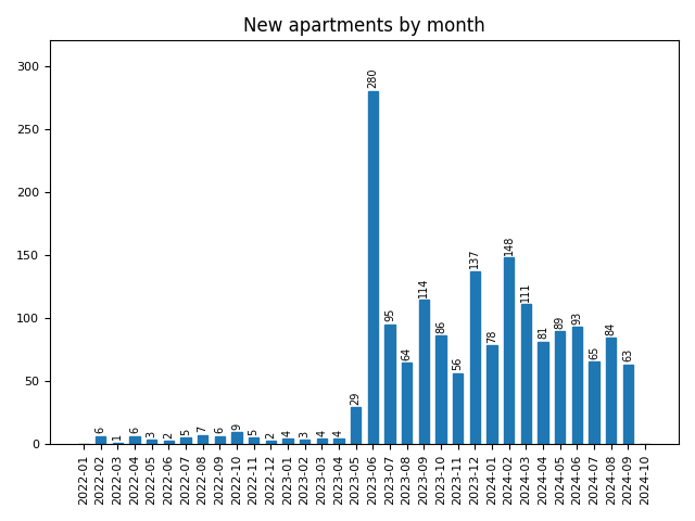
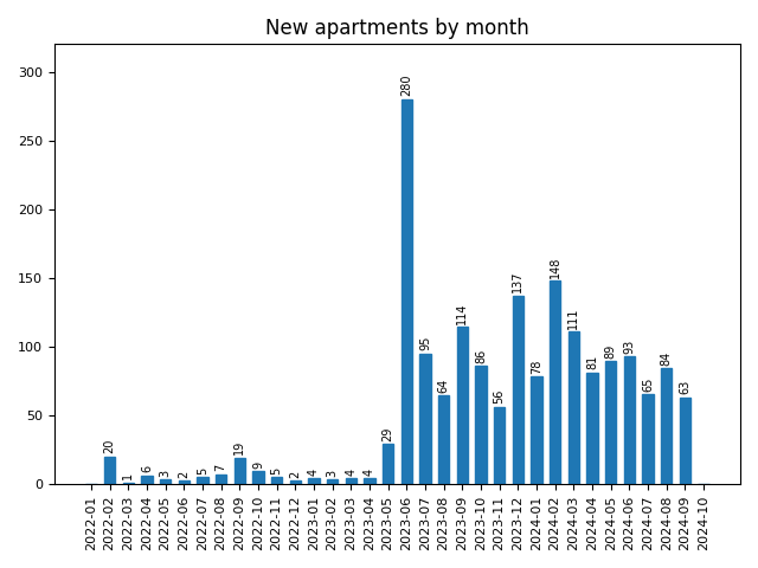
2022-02: 6 -> 20
2022-09: 6 -> 19
